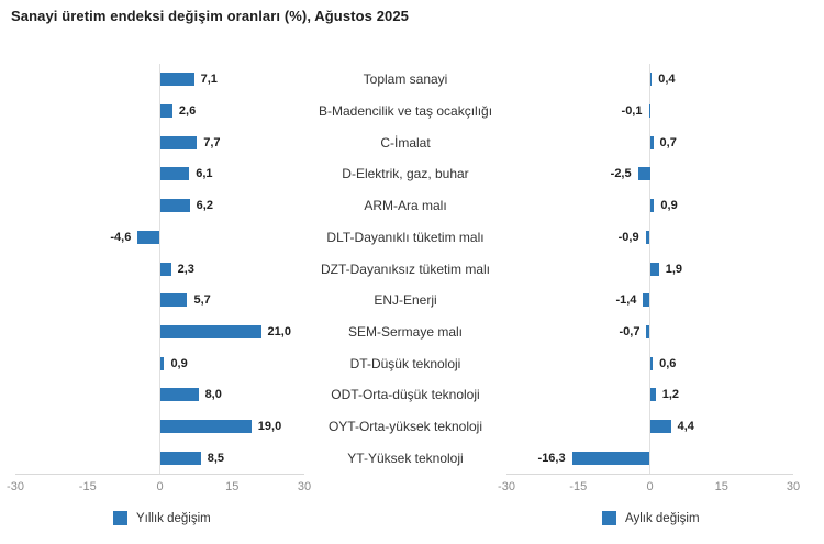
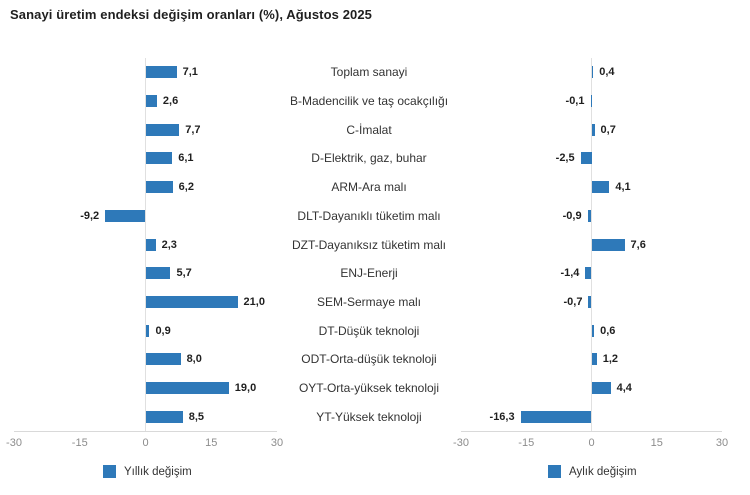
Aylık değişim/ARM-Ara malı: 0,9 -> 4,1
Yıllık değişim/DLT-Dayanıklı tüketim malı: -4,6 -> -9,2
Aylık değişim/DZT-Dayanıksız tüketim malı: 1,9 -> 7,6
